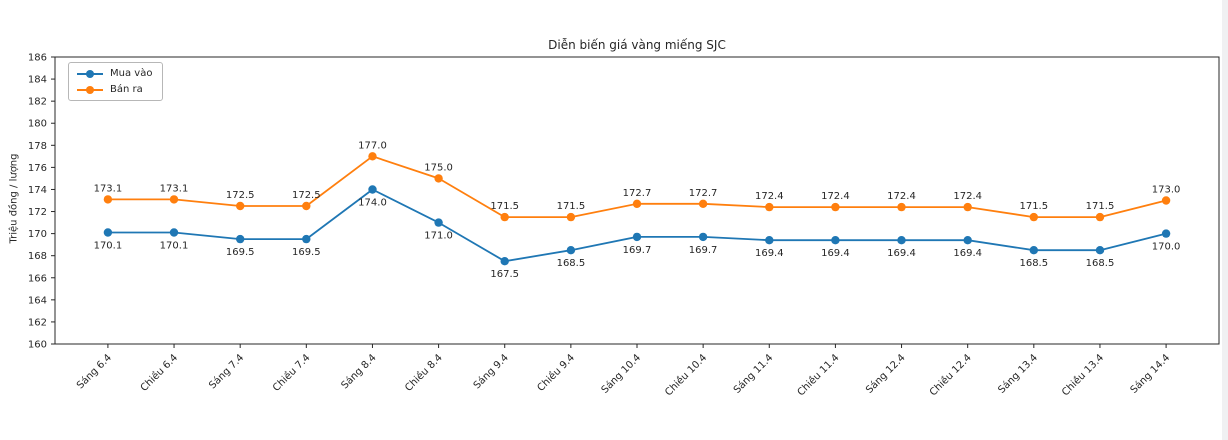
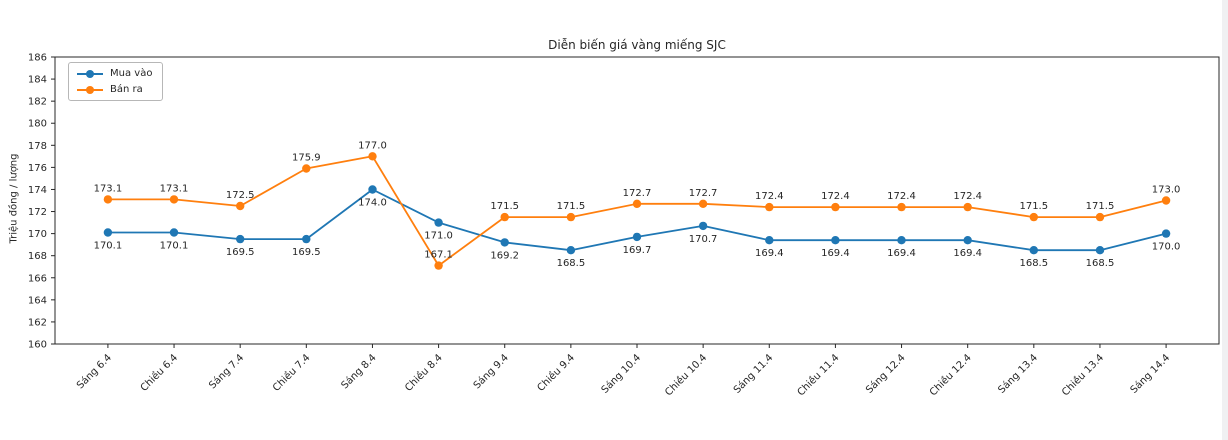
Bán ra/Chiều 7.4: 172.5 -> 175.9
Bán ra/Chiều 8.4: 175.0 -> 167.1
Mua vào/Sáng 9.4: 167.5 -> 169.2
Mua vào/Chiều 10.4: 169.7 -> 170.7
